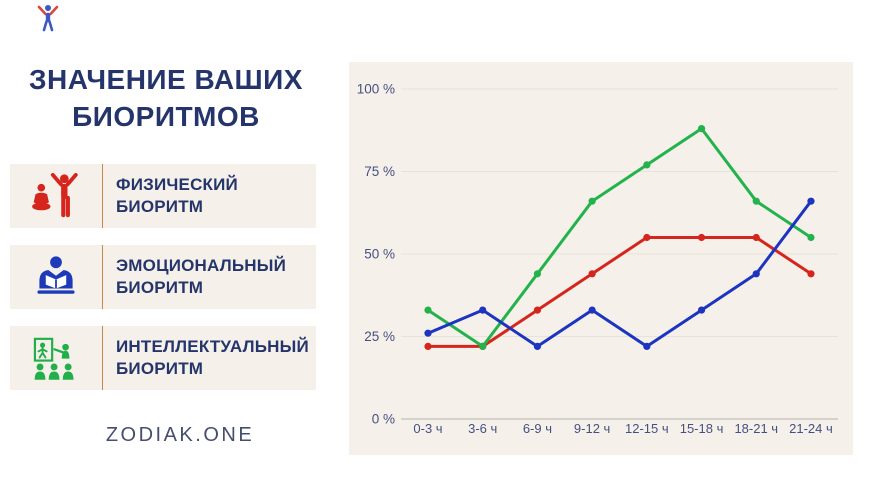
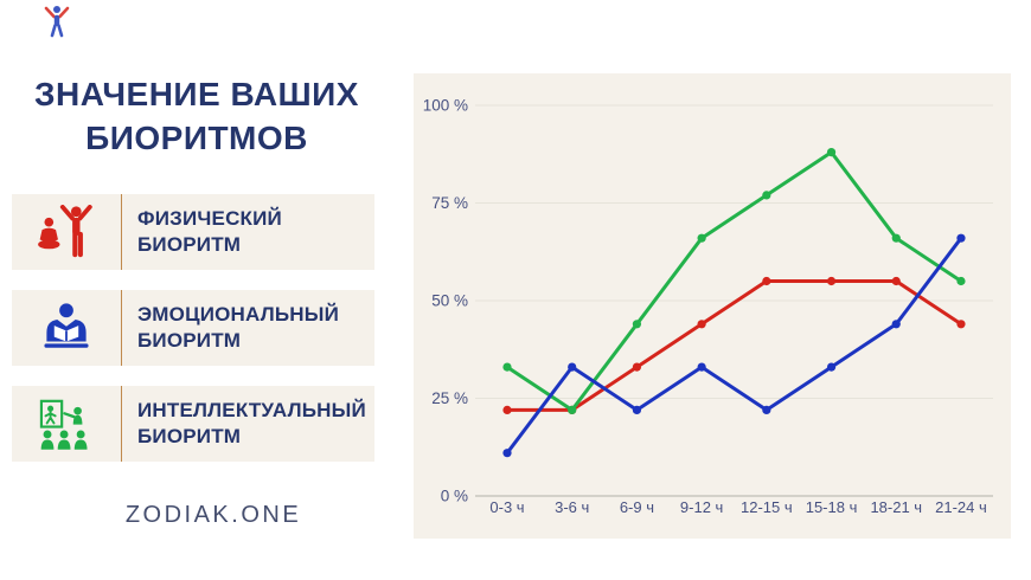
ЭМОЦИОНАЛЬНЫЙ БИОРИТМ/0-3 ч: 26% -> 11%
